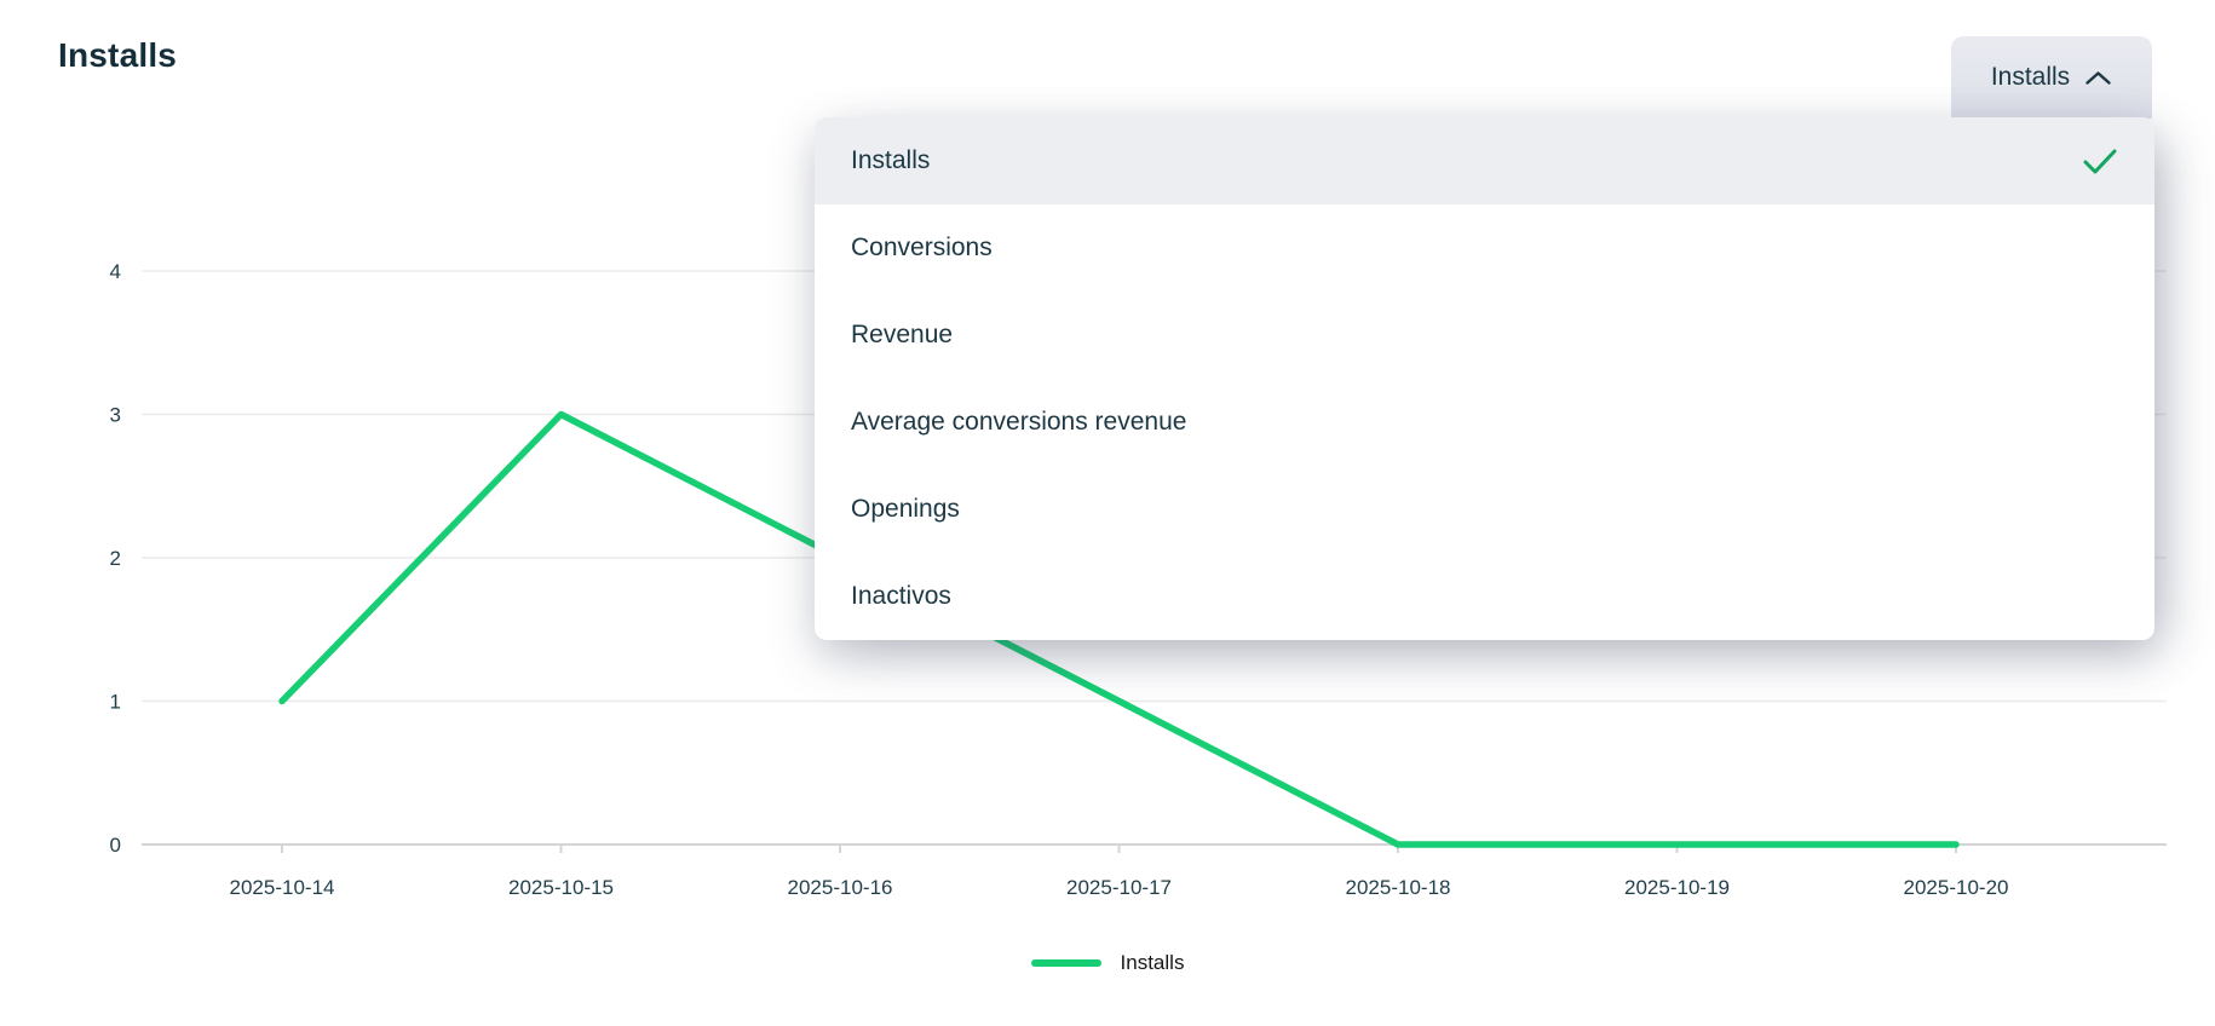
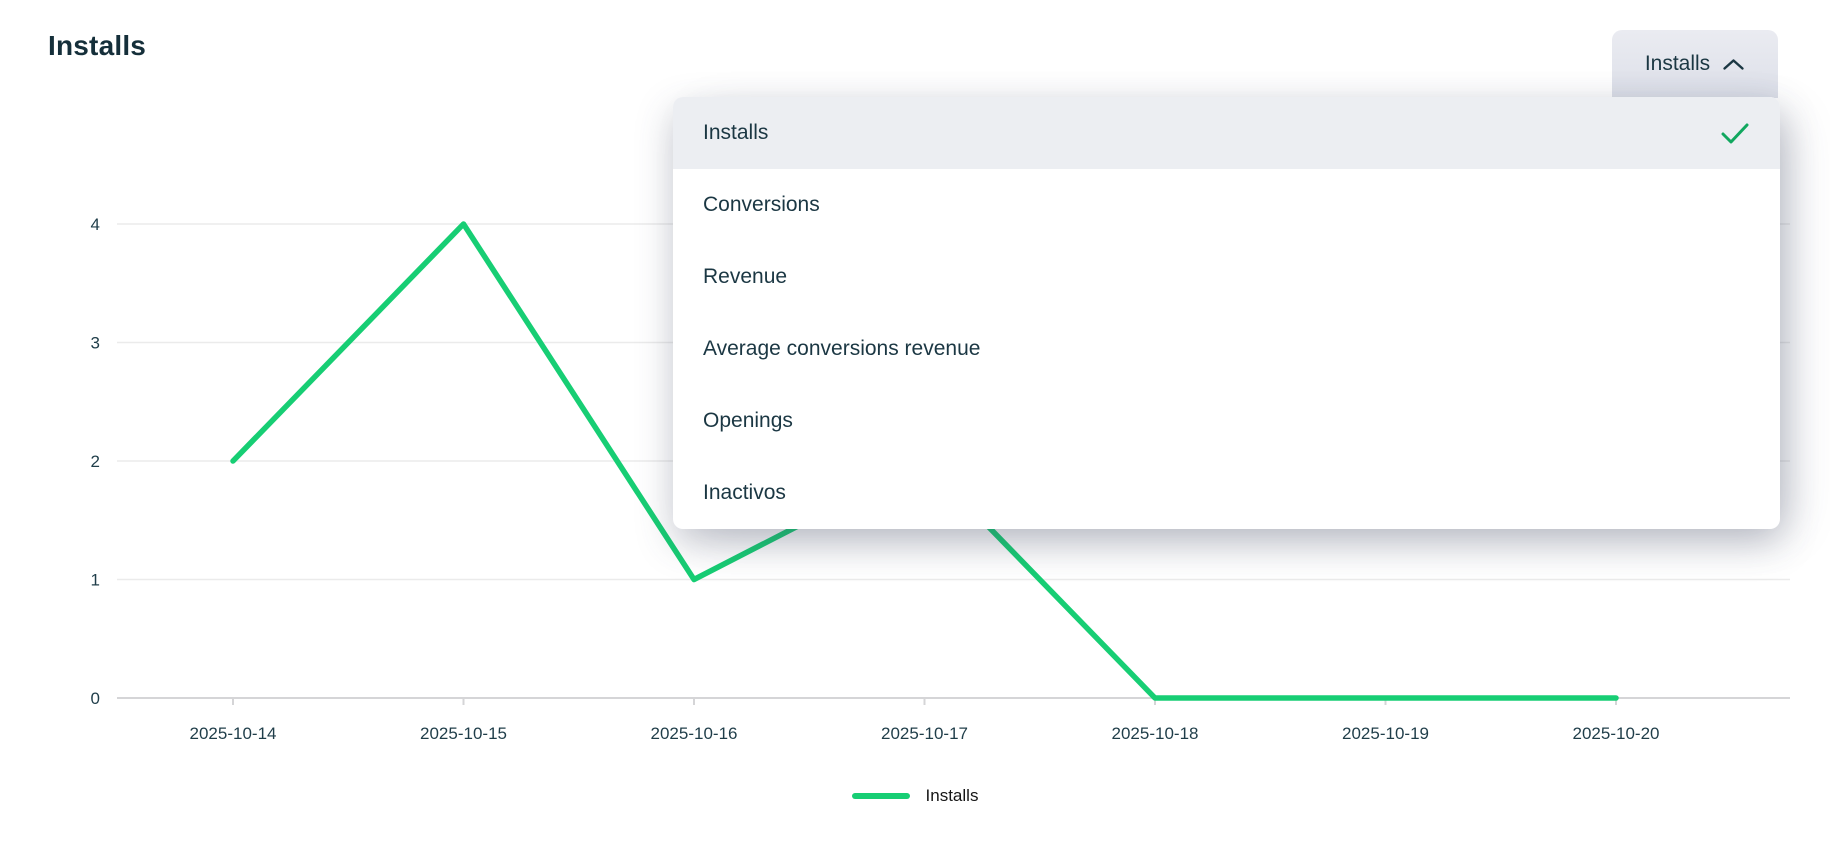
2025-10-14: 1 -> 2
2025-10-15: 3 -> 4
2025-10-16: 2 -> 1
2025-10-17: 1 -> 2
